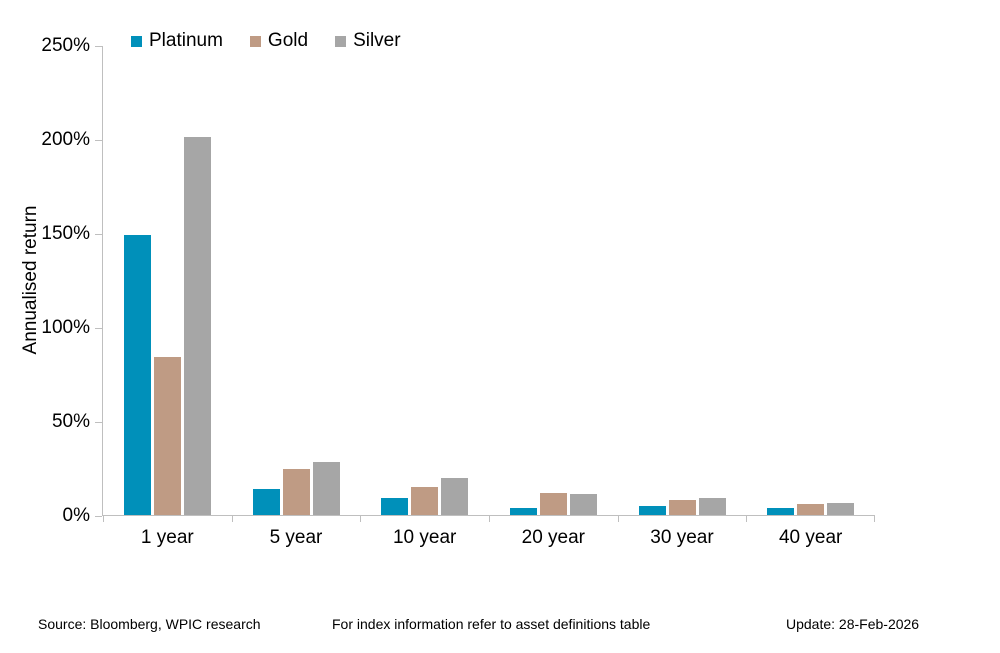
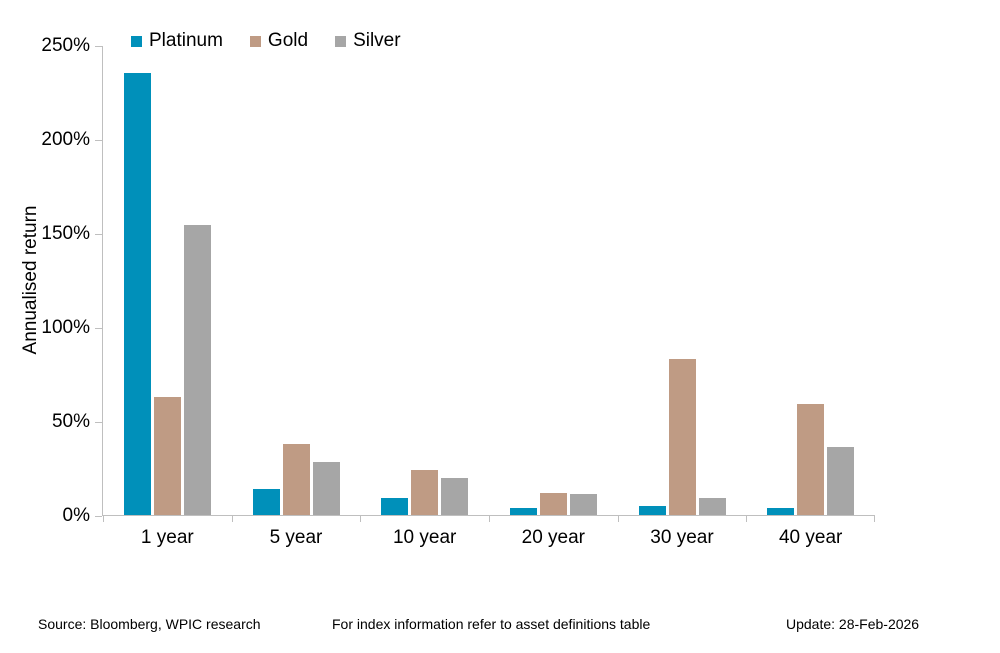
Platinum/1 year: 149% -> 235%
Gold/1 year: 84% -> 63%
Silver/1 year: 201% -> 154%
Gold/5 year: 24% -> 38%
Gold/10 year: 15% -> 24%
Gold/30 year: 8% -> 83%
Gold/40 year: 6% -> 59%
Silver/40 year: 6% -> 36%
